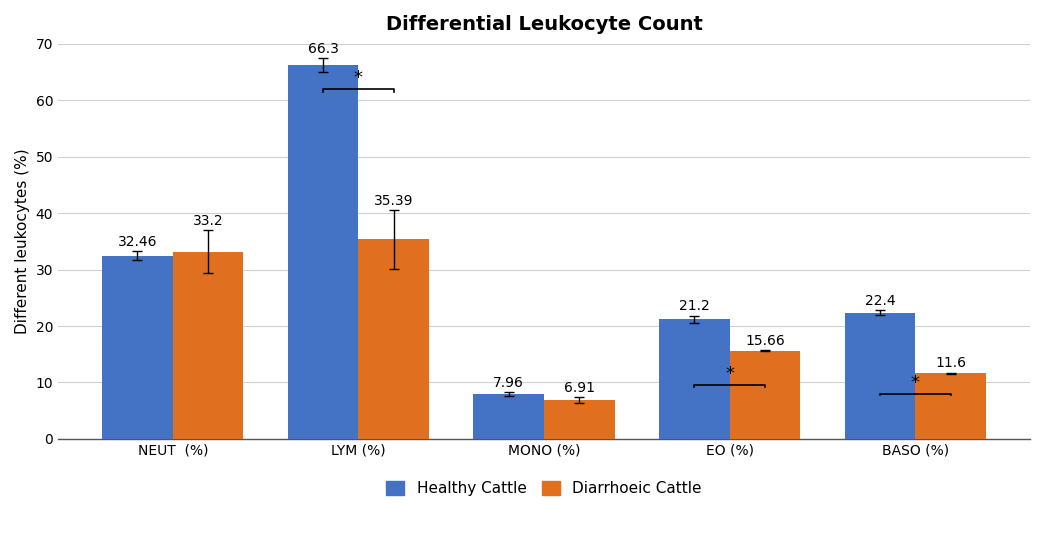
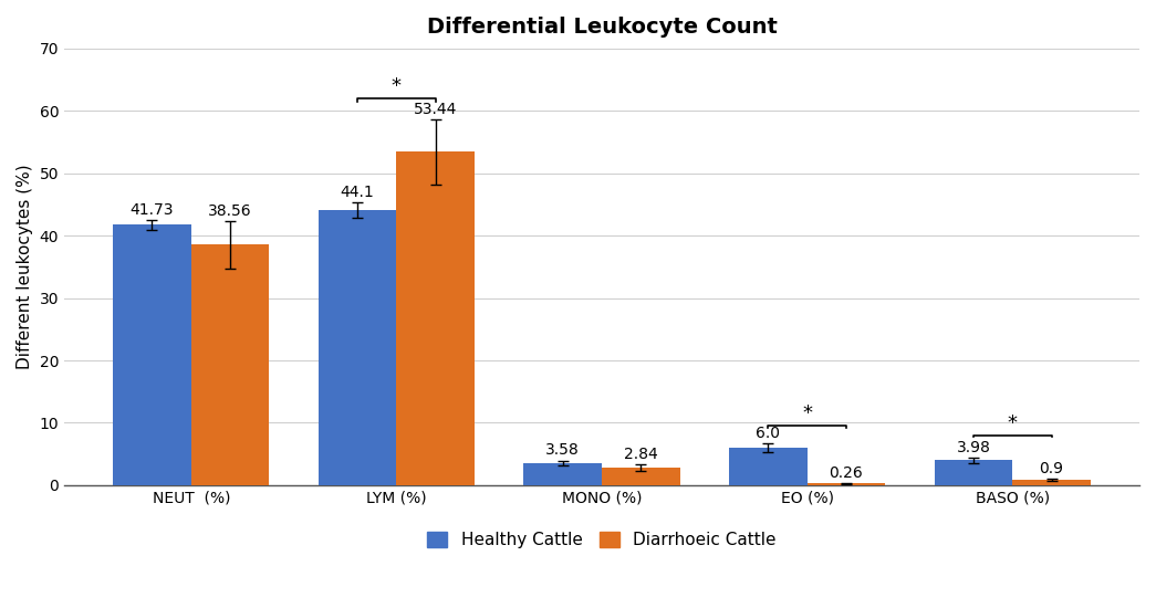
Healthy Cattle/NEUT (%): 32.46 -> 41.73
Diarrhoeic Cattle/NEUT (%): 33.2 -> 38.56
Healthy Cattle/LYM (%): 66.3 -> 44.1
Diarrhoeic Cattle/LYM (%): 35.39 -> 53.44
Healthy Cattle/MONO (%): 7.96 -> 3.58
Diarrhoeic Cattle/MONO (%): 6.91 -> 2.84
Healthy Cattle/EO (%): 21.2 -> 6.0
Diarrhoeic Cattle/EO (%): 15.66 -> 0.26
Healthy Cattle/BASO (%): 22.4 -> 3.98
Diarrhoeic Cattle/BASO (%): 11.6 -> 0.9
